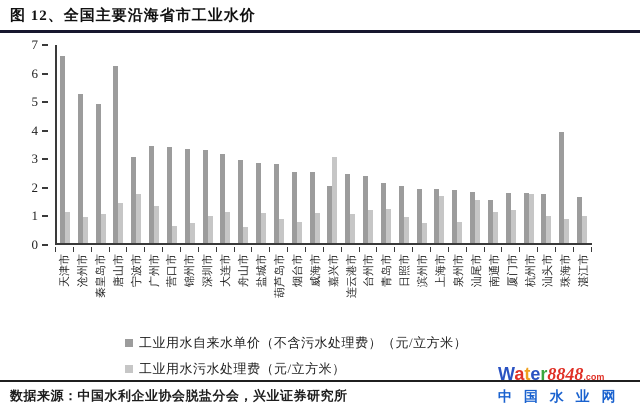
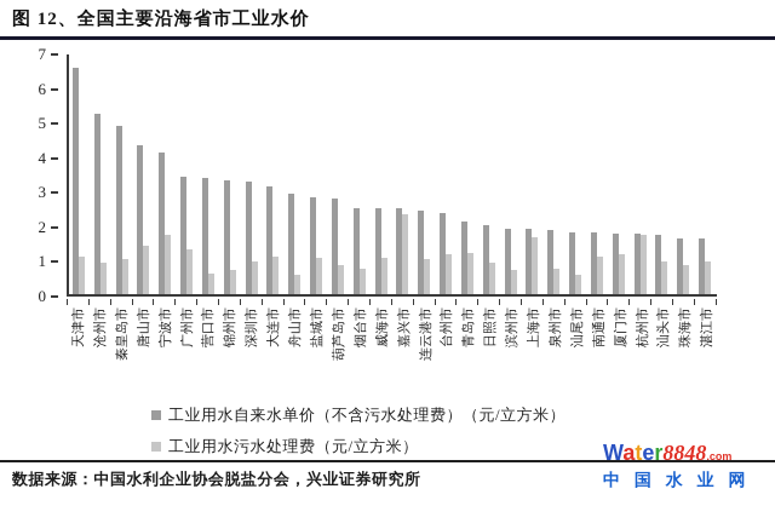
工业用水自来水单价（不含污水处理费）（元/立方米）/唐山市: 6.2 -> 4.3
工业用水自来水单价（不含污水处理费）（元/立方米）/宁波市: 3.0 -> 4.1
工业用水自来水单价（不含污水处理费）（元/立方米）/嘉兴市: 2.0 -> 2.5
工业用水污水处理费（元/立方米）/嘉兴市: 3.0 -> 2.3
工业用水污水处理费（元/立方米）/汕尾市: 1.5 -> 0.6
工业用水自来水单价（不含污水处理费）（元/立方米）/南通市: 1.5 -> 1.8
工业用水自来水单价（不含污水处理费）（元/立方米）/珠海市: 3.9 -> 1.6
